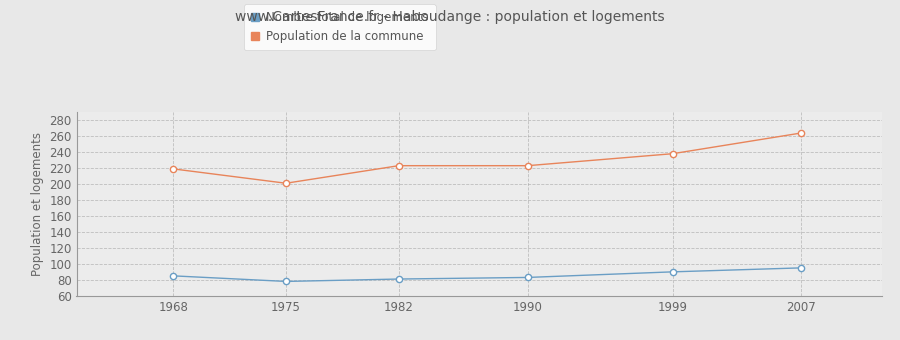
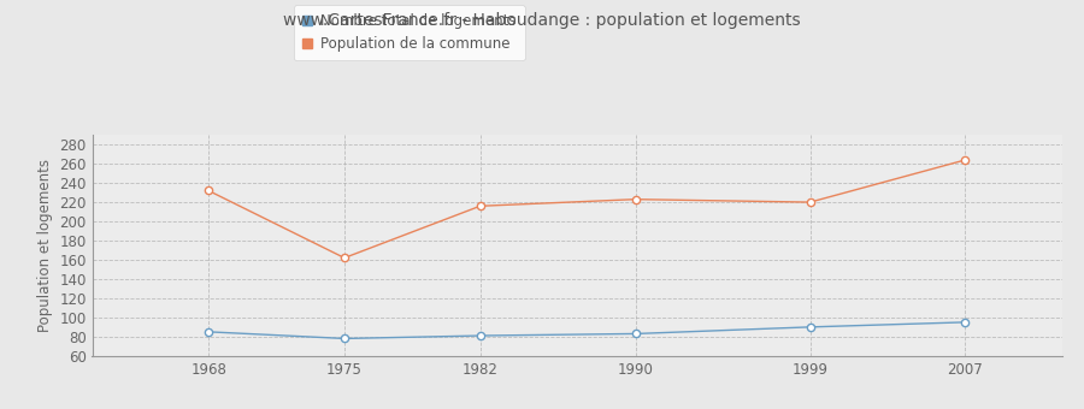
Population de la commune/1968: 219 -> 232
Population de la commune/1975: 201 -> 162
Population de la commune/1982: 223 -> 216
Population de la commune/1999: 238 -> 220
